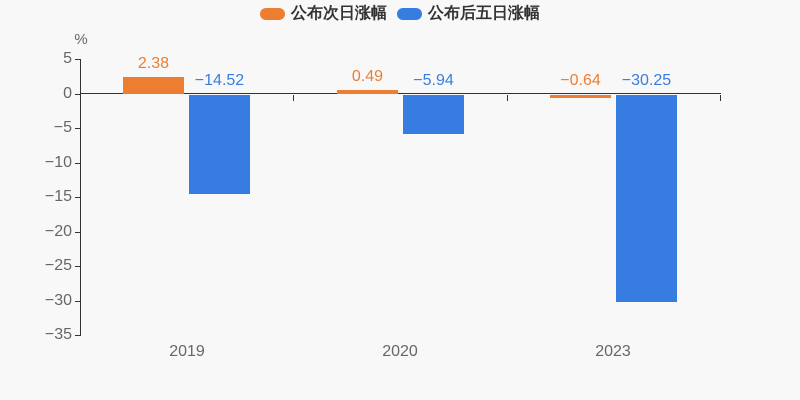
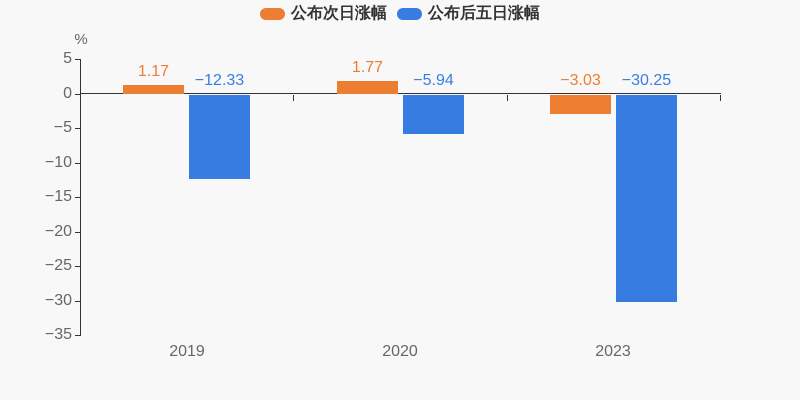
公布次日涨幅/2019: 2.38 -> 1.17
公布后五日涨幅/2019: −14.52 -> −12.33
公布次日涨幅/2020: 0.49 -> 1.77
公布次日涨幅/2023: −0.64 -> −3.03
